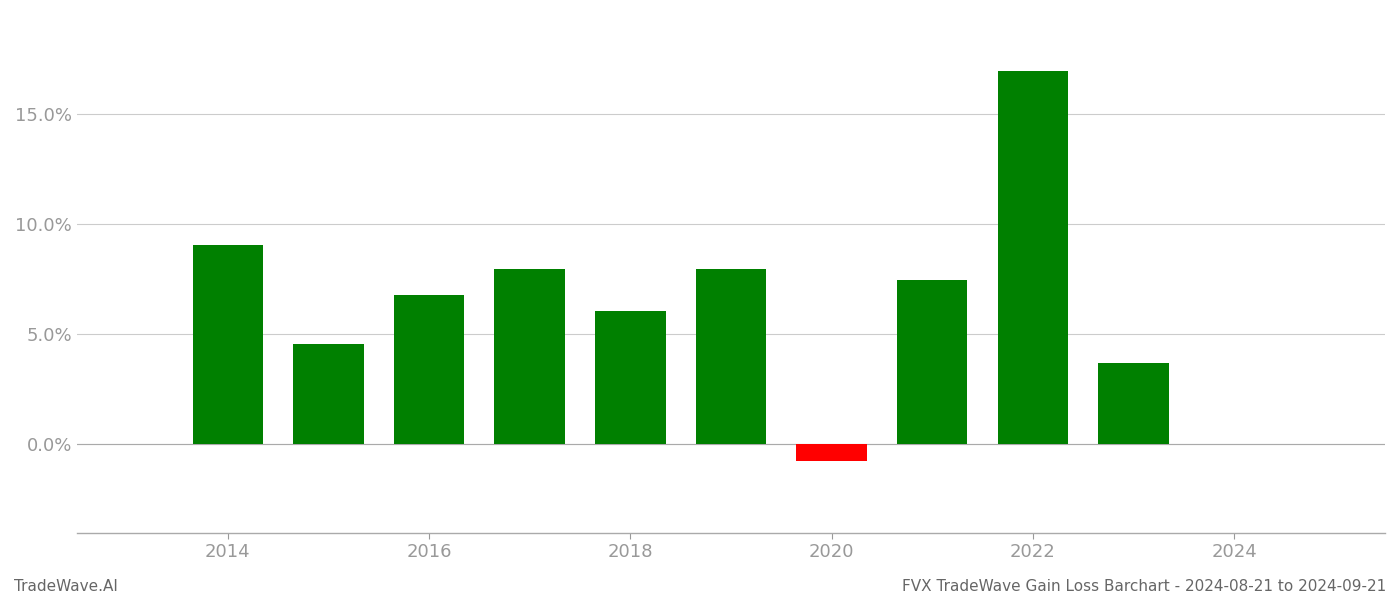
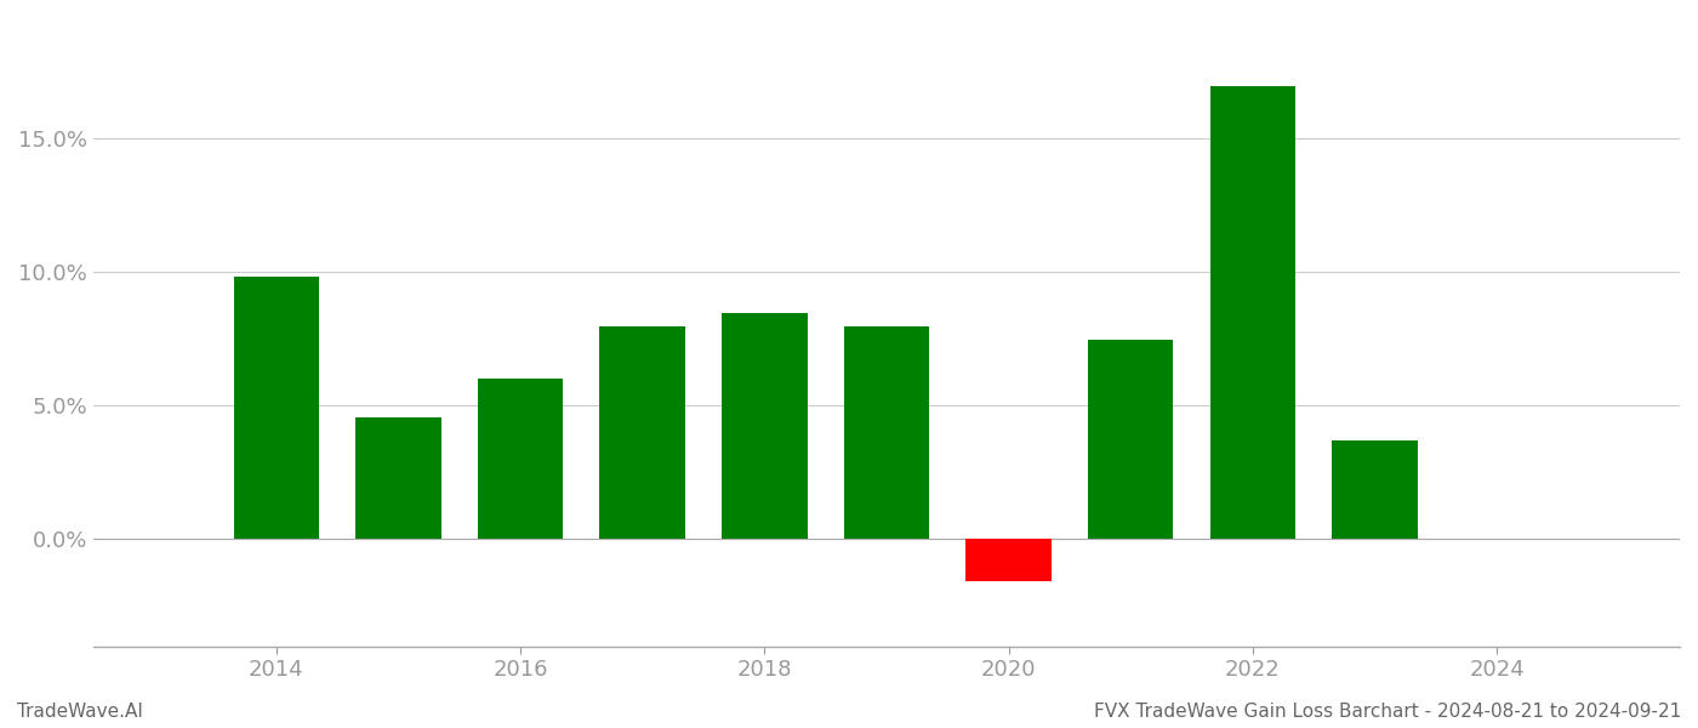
2014: 9.05% -> 9.85%
2016: 6.80% -> 6.00%
2018: 6.05% -> 8.45%
2020: -0.75% -> -1.55%
